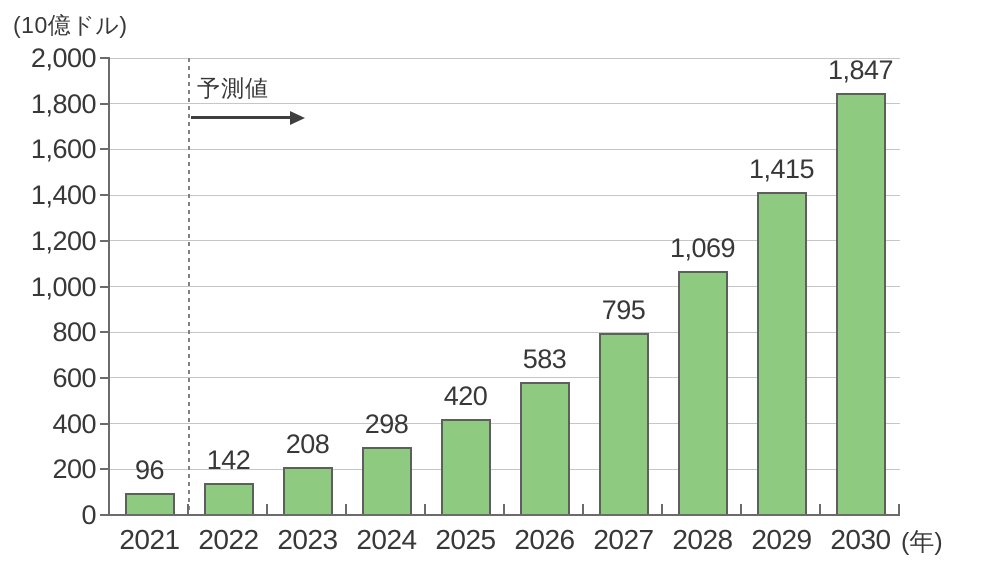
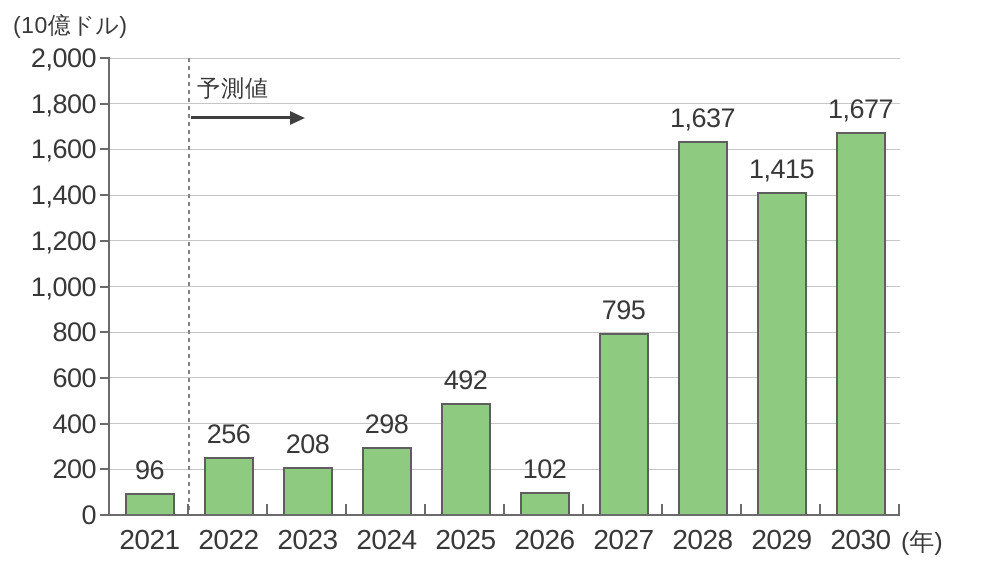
2022: 142 -> 256
2025: 420 -> 492
2026: 583 -> 102
2028: 1,069 -> 1,637
2030: 1,847 -> 1,677
